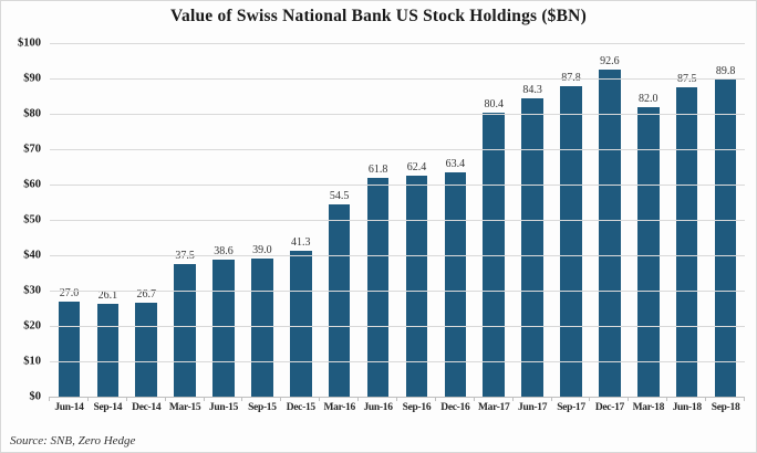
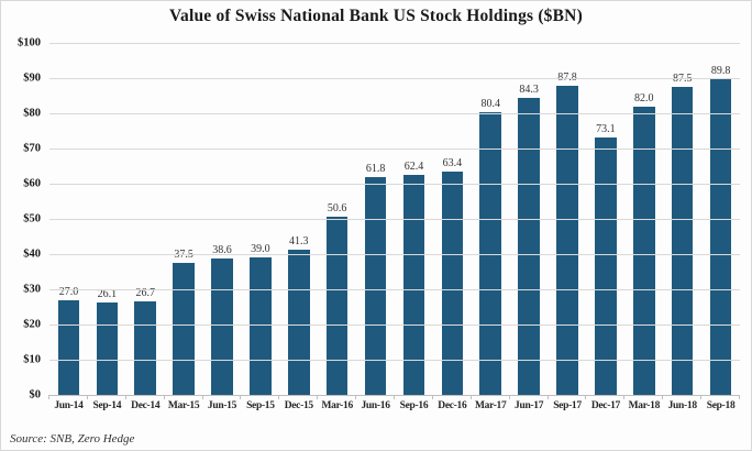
Mar-16: 54.5 -> 50.6
Dec-17: 92.6 -> 73.1
